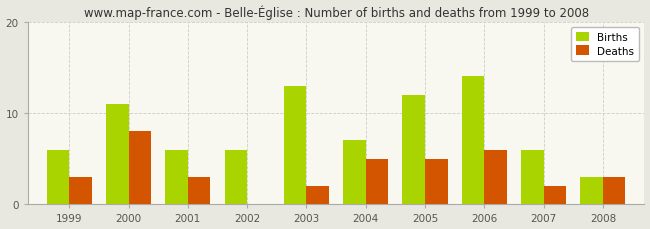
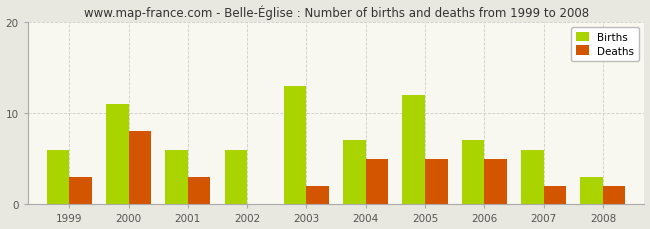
Births/2006: 14 -> 7
Deaths/2006: 6 -> 5
Deaths/2008: 3 -> 2
